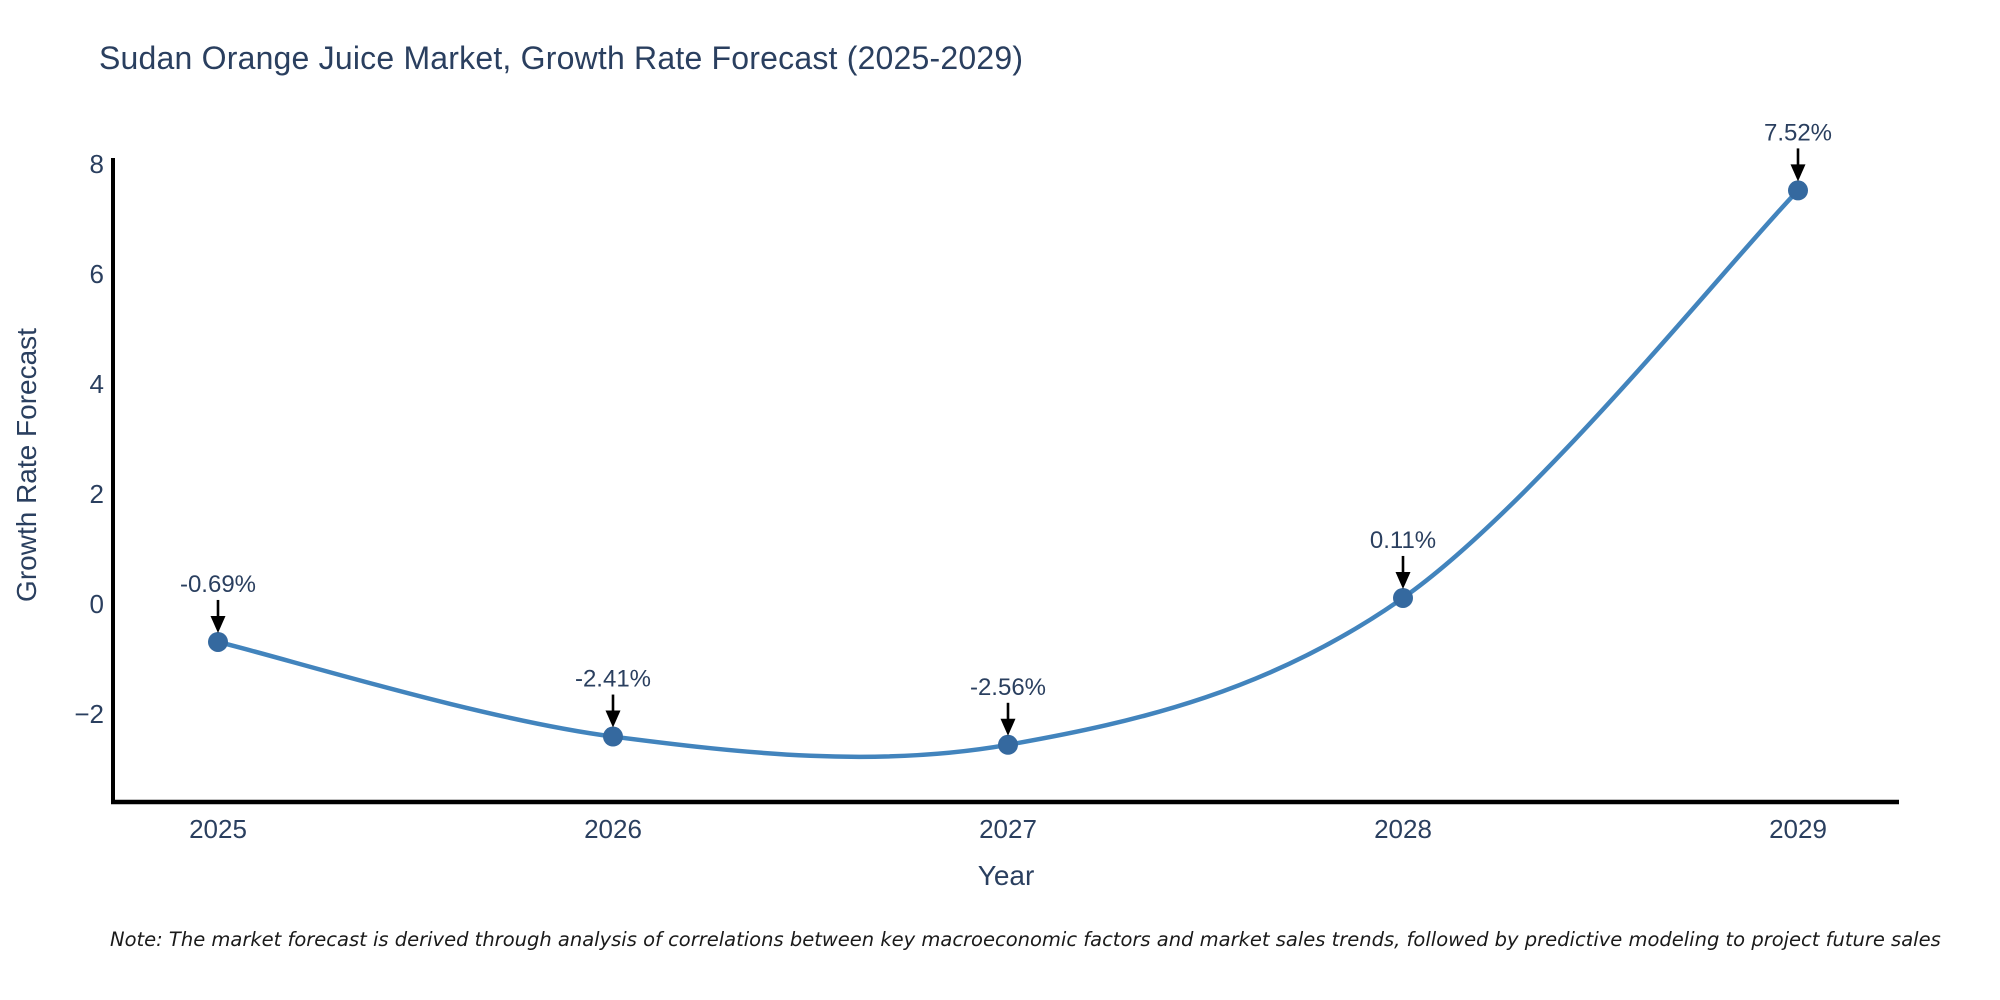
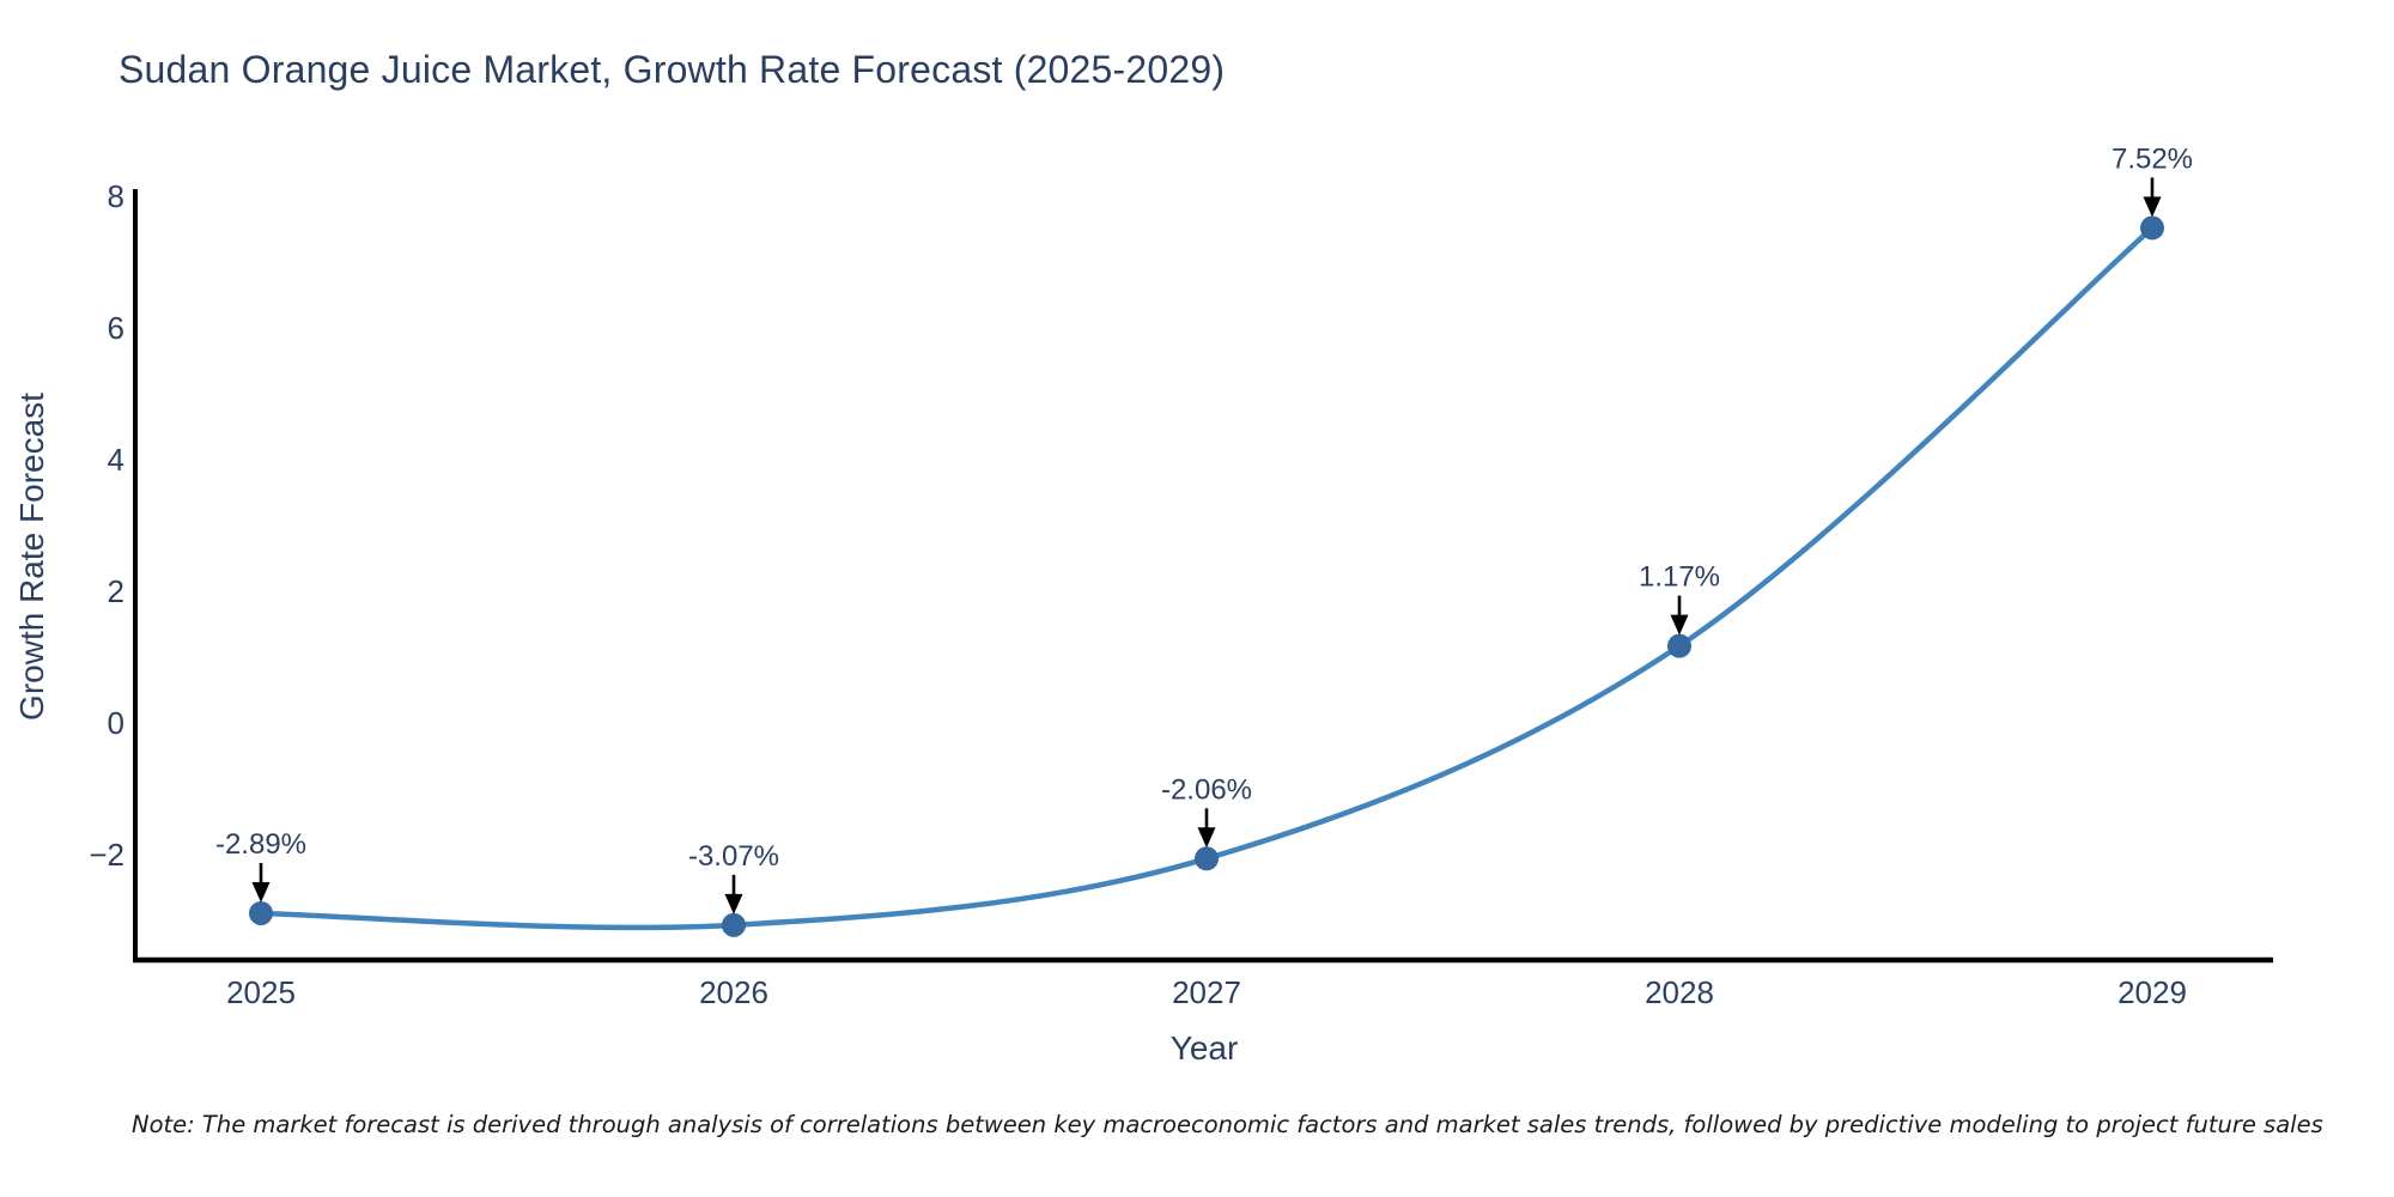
2025: -0.69% -> -2.89%
2026: -2.41% -> -3.07%
2027: -2.56% -> -2.06%
2028: 0.11% -> 1.17%
